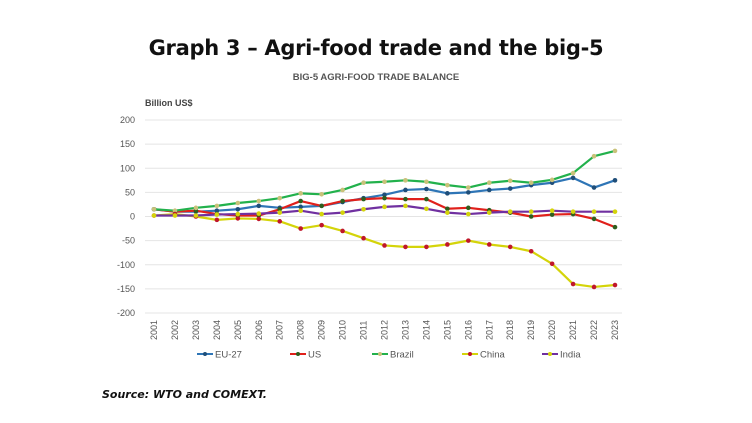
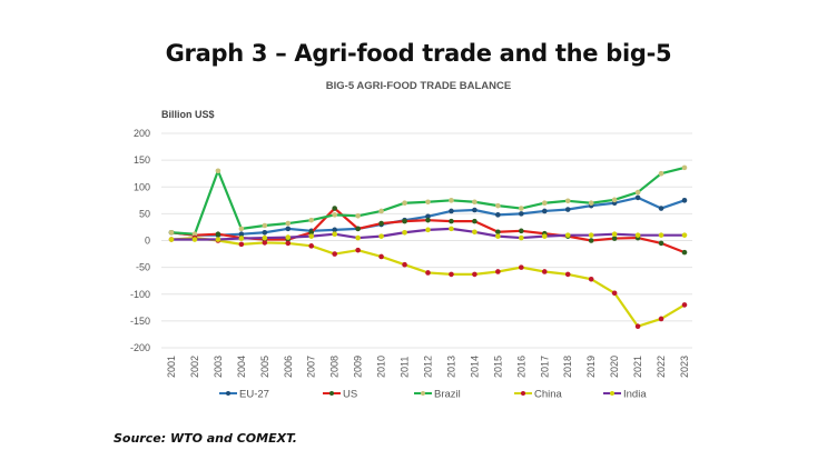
Brazil/2003: 20 -> 130
US/2008: 30 -> 60
China/2021: -140 -> -160
China/2023: -140 -> -120
